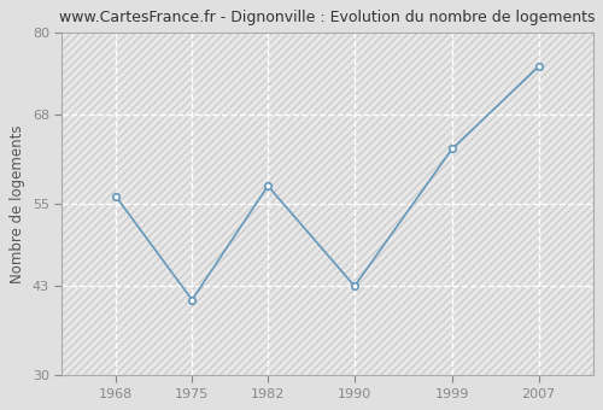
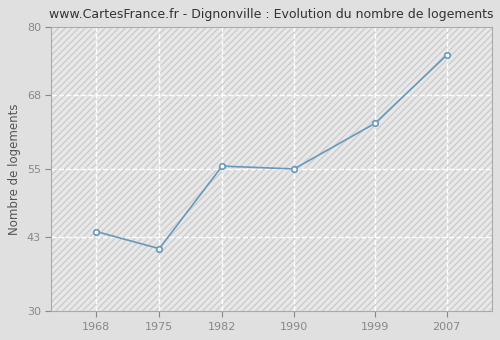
1968: 56.0 -> 44.0
1982: 57.6 -> 55.5
1990: 43.0 -> 55.0
